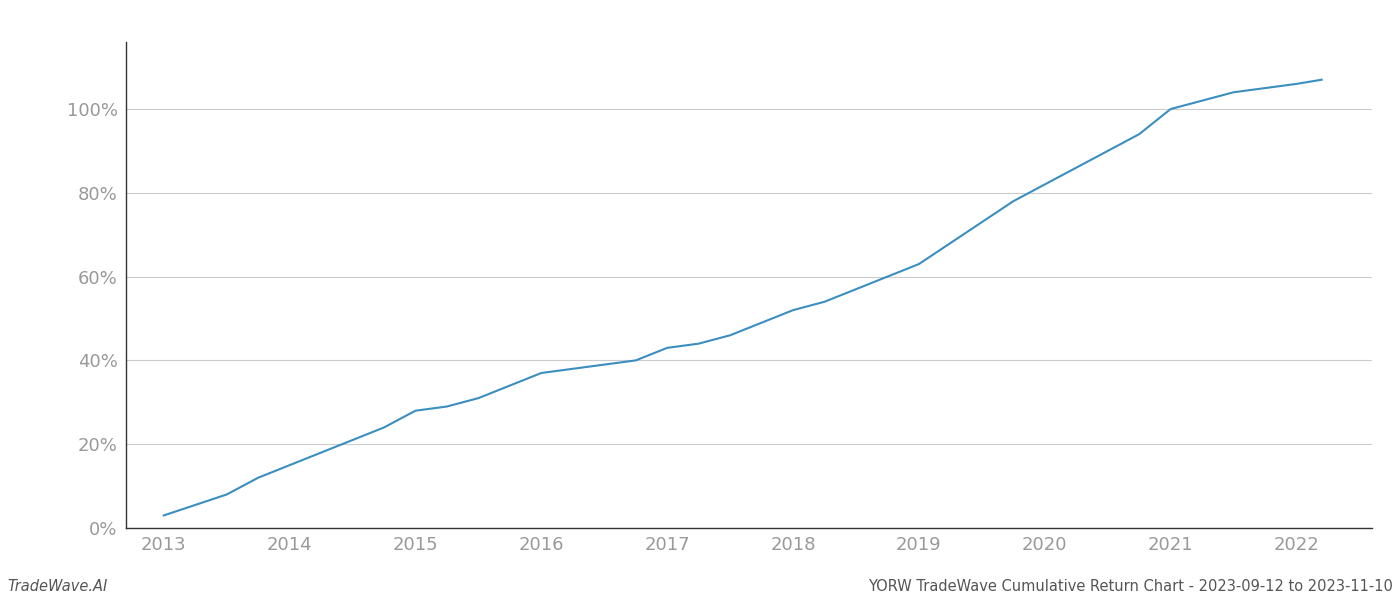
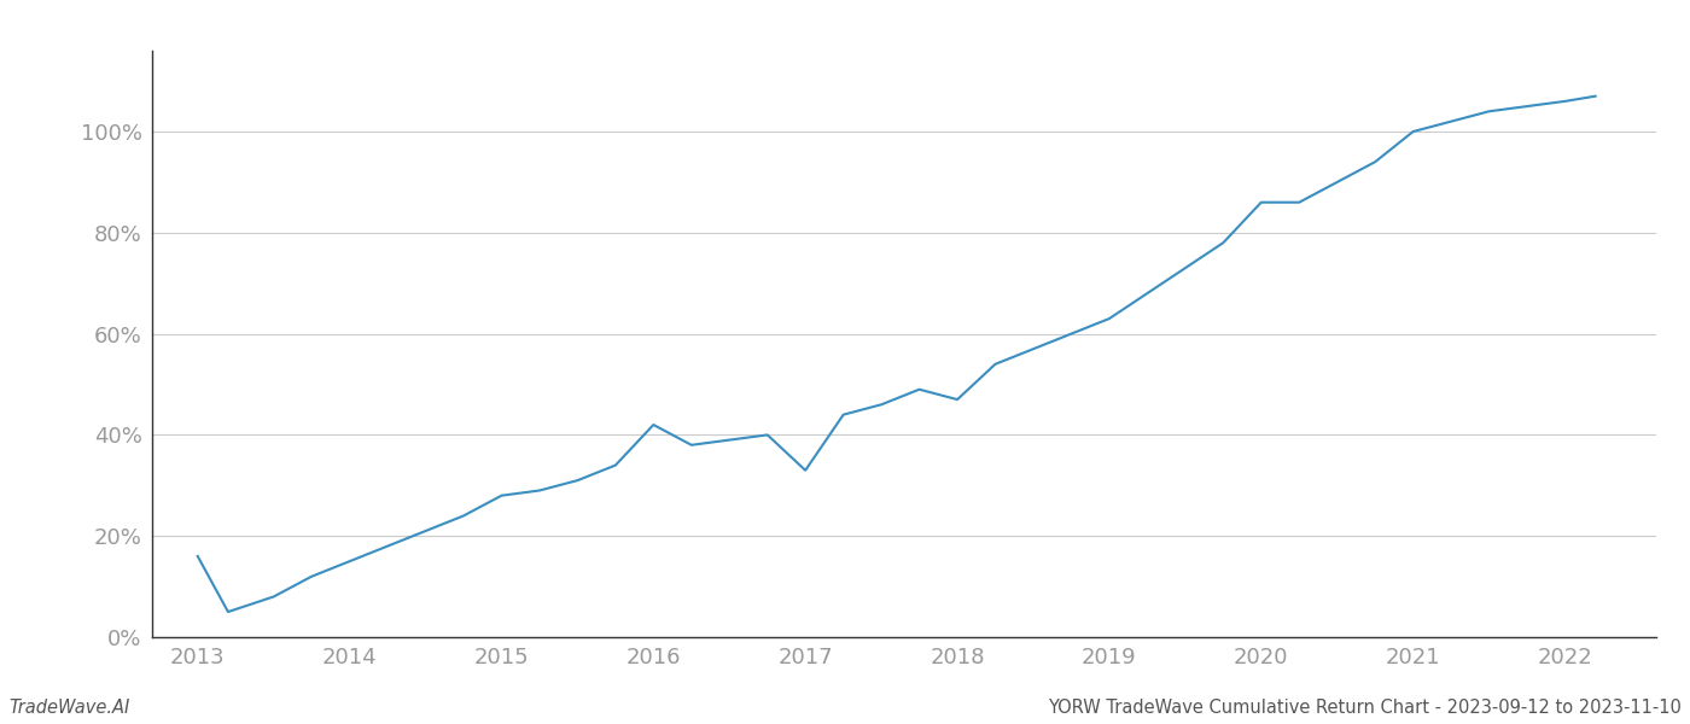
2013: 3% -> 16%
2016: 37% -> 42%
2017: 43% -> 33%
2018: 52% -> 47%
2020: 82% -> 86%
